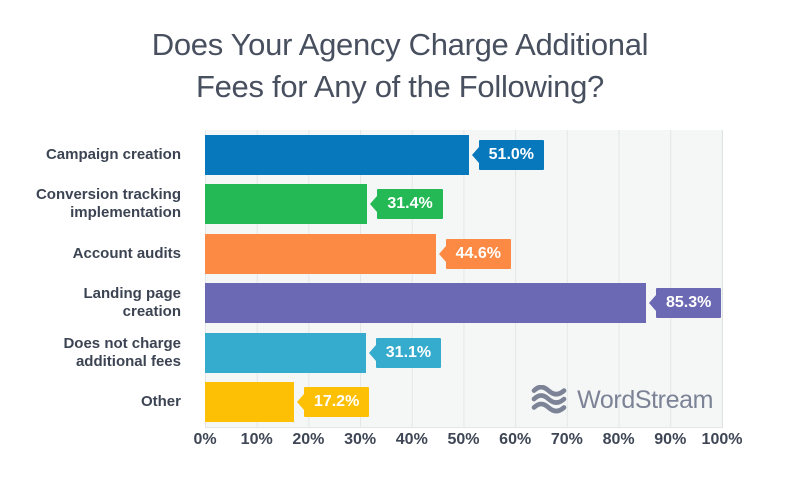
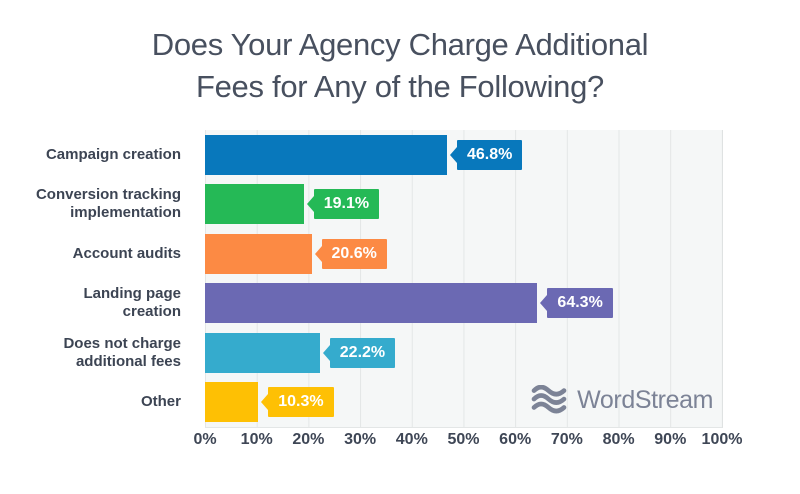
Campaign creation: 51.0% -> 46.8%
Conversion tracking implementation: 31.4% -> 19.1%
Account audits: 44.6% -> 20.6%
Landing page creation: 85.3% -> 64.3%
Does not charge additional fees: 31.1% -> 22.2%
Other: 17.2% -> 10.3%
